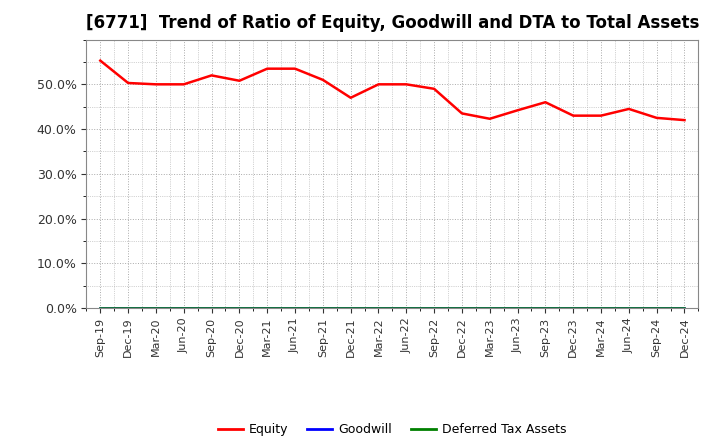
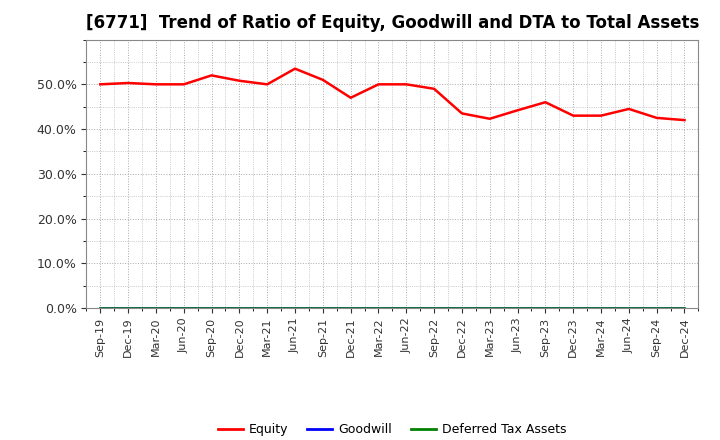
Equity/Sep-19: 55.3% -> 50.0%
Equity/Mar-21: 53.5% -> 50.0%
